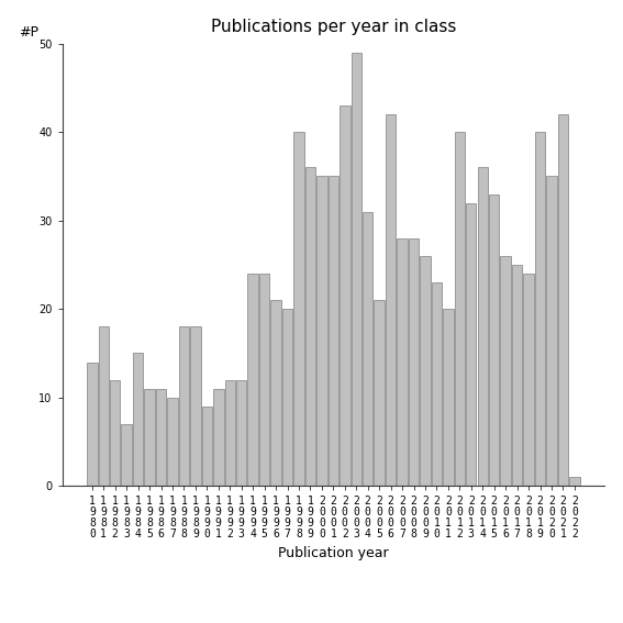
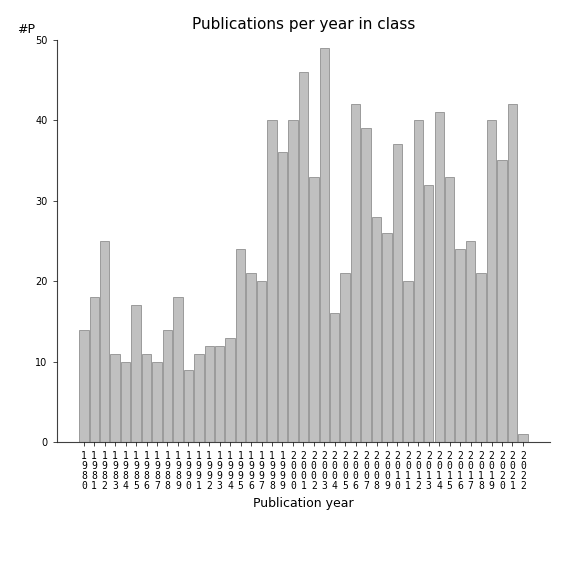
1 9 8 2: 12 -> 25
1 9 8 3: 7 -> 11
1 9 8 4: 15 -> 10
1 9 8 5: 11 -> 17
1 9 8 8: 18 -> 14
1 9 9 4: 24 -> 13
2 0 0 0: 35 -> 40
2 0 0 1: 35 -> 46
2 0 0 2: 43 -> 33
2 0 0 4: 31 -> 16
2 0 0 7: 28 -> 39
2 0 1 0: 23 -> 37
2 0 1 4: 36 -> 41
2 0 1 6: 26 -> 24
2 0 1 8: 24 -> 21
